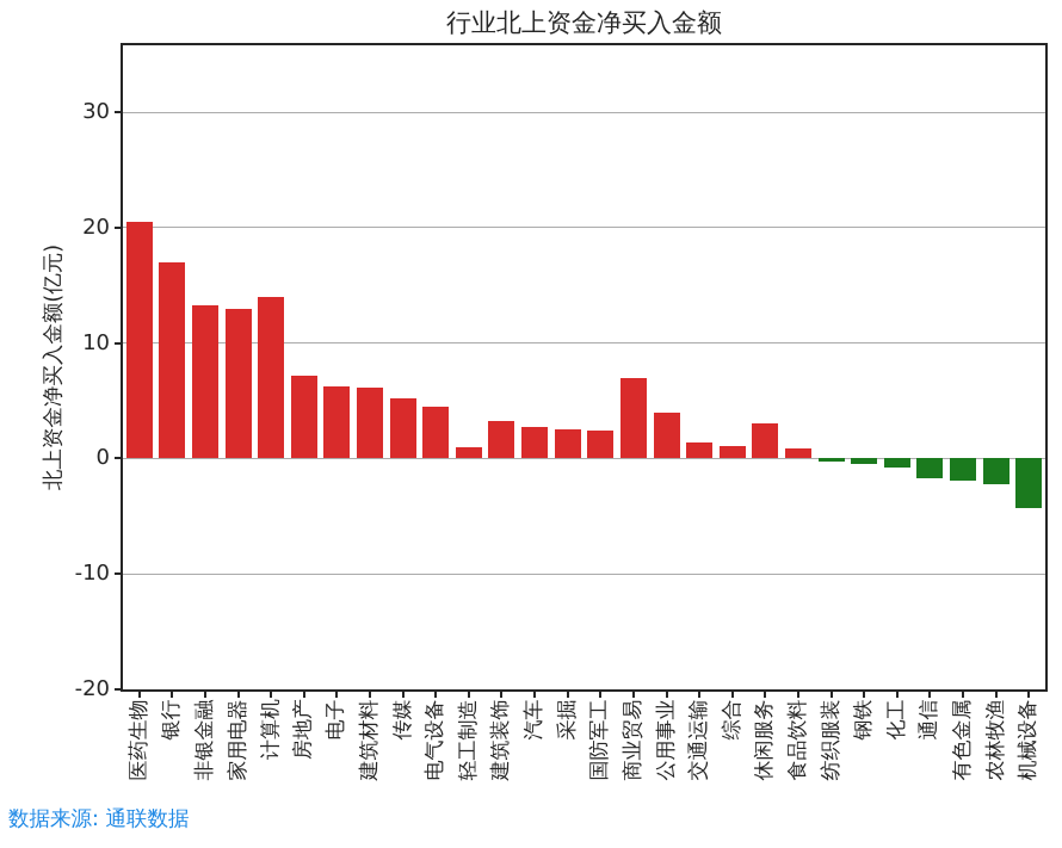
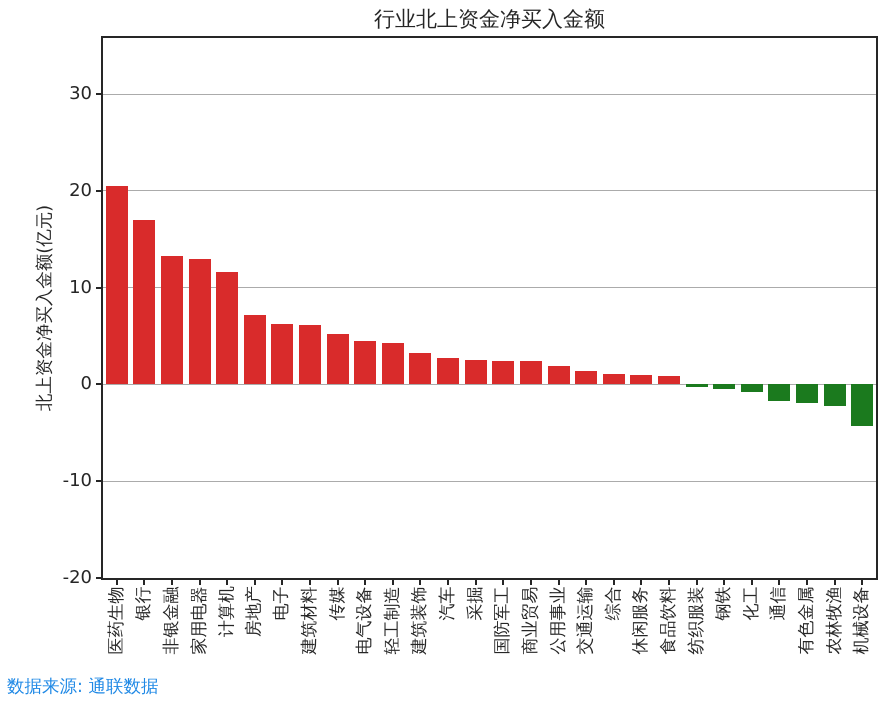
计算机: 14 -> 12
轻工制造: 1 -> 4
商业贸易: 7 -> 2
公用事业: 4 -> 2
休闲服务: 3 -> 1
